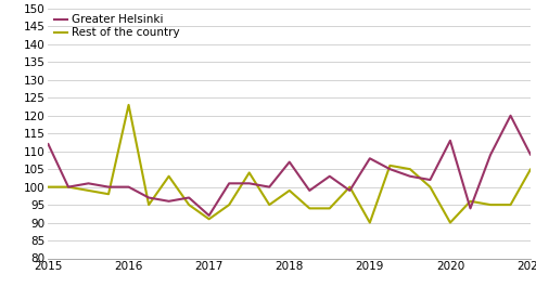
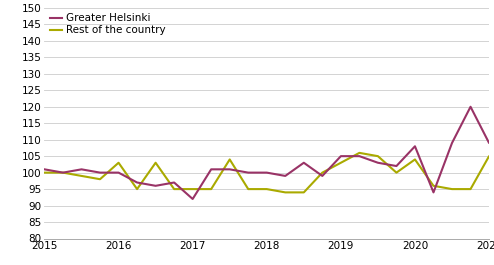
Greater Helsinki/2015: 112 -> 101
Rest of the country/2016: 123 -> 103
Rest of the country/2017: 91 -> 95
Greater Helsinki/2018: 107 -> 100
Rest of the country/2018: 99 -> 95
Greater Helsinki/2019: 108 -> 105
Rest of the country/2019: 90 -> 103
Greater Helsinki/2020: 113 -> 108
Rest of the country/2020: 90 -> 104
